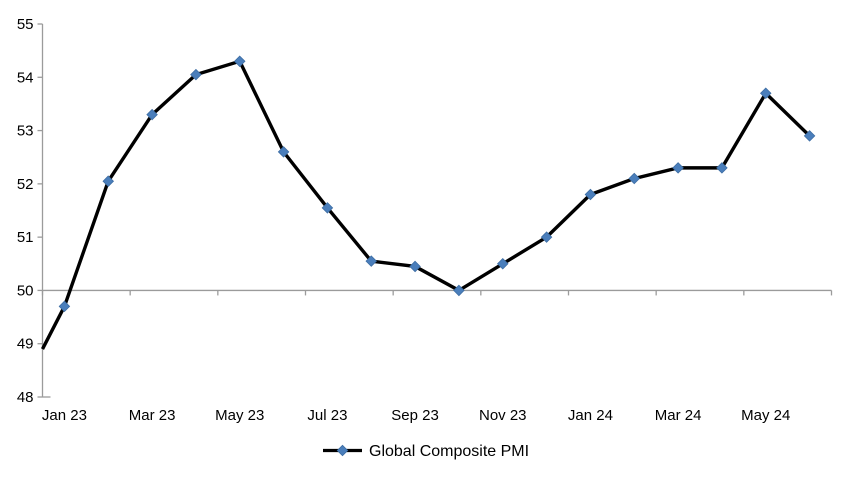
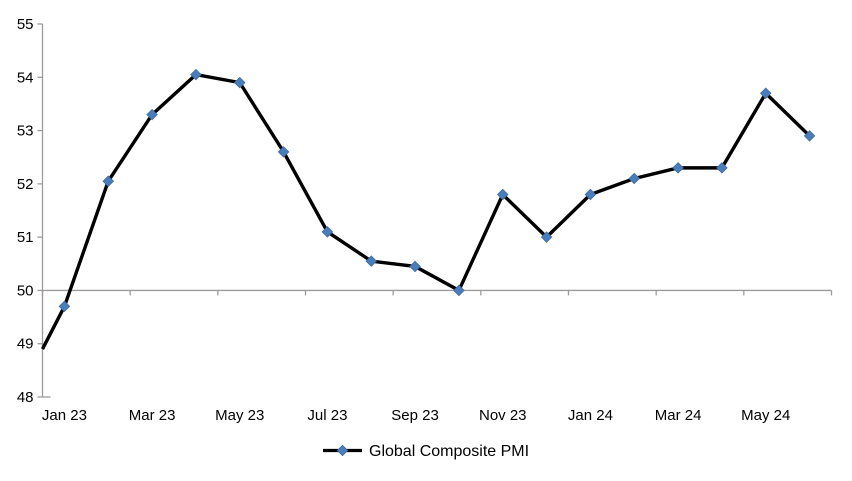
May 23: 54.3 -> 53.9
Jul 23: 51.5 -> 51.1
Nov 23: 50.5 -> 51.8
